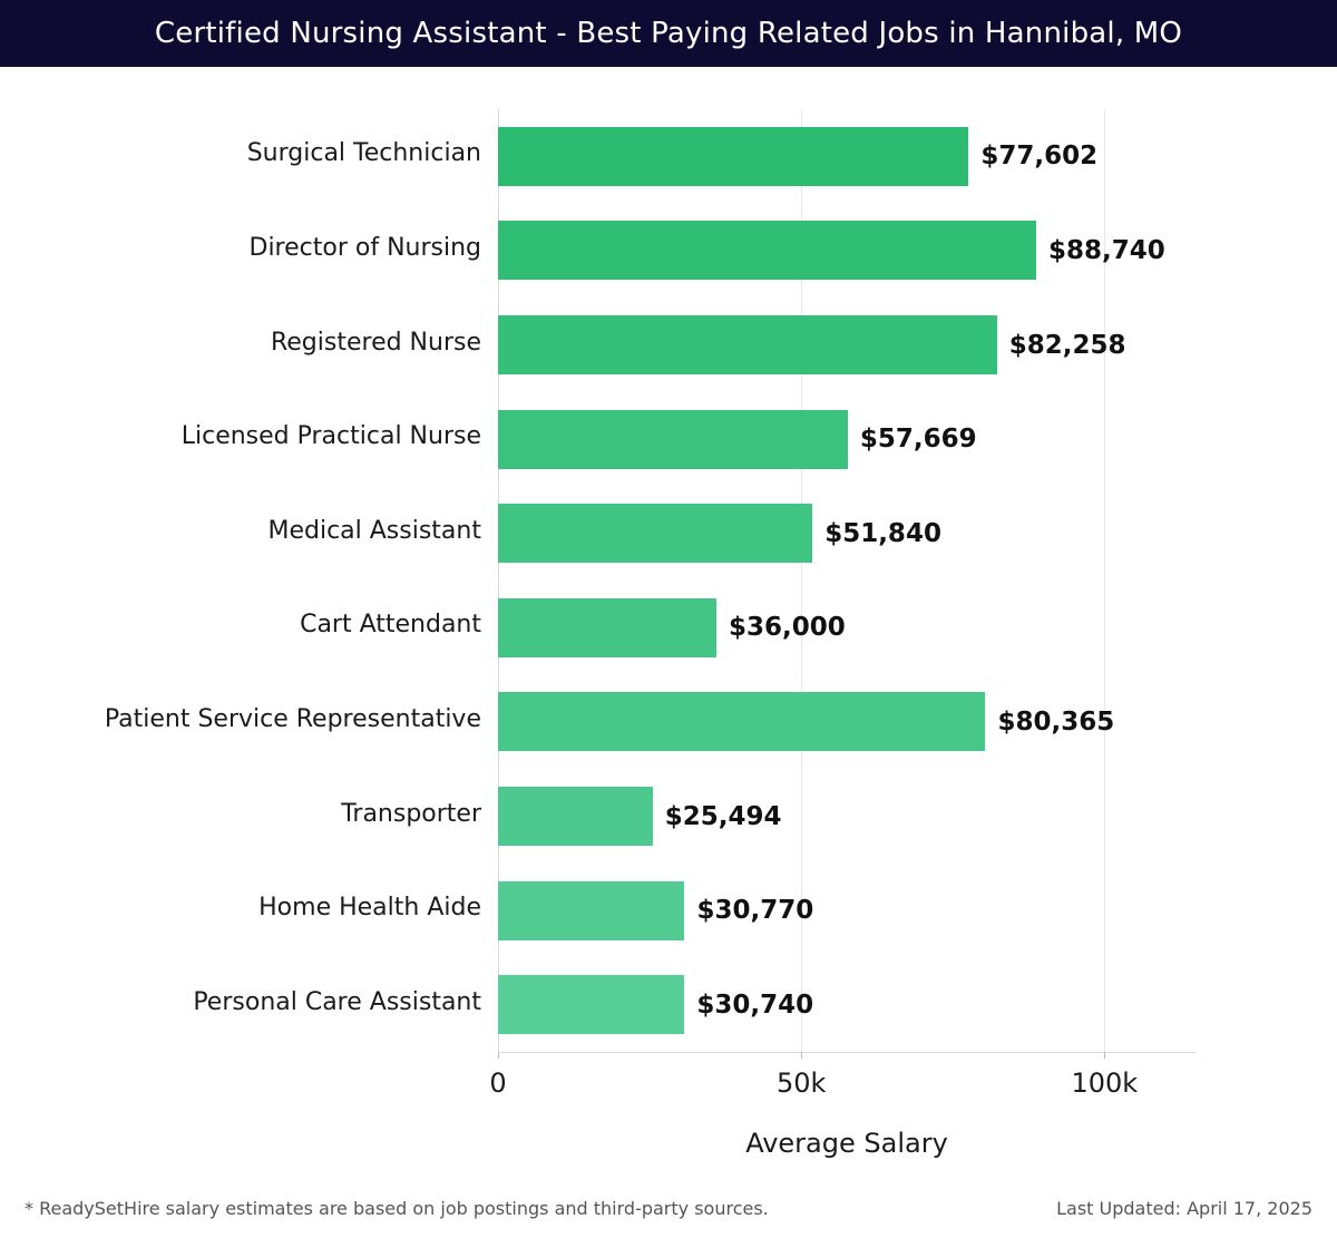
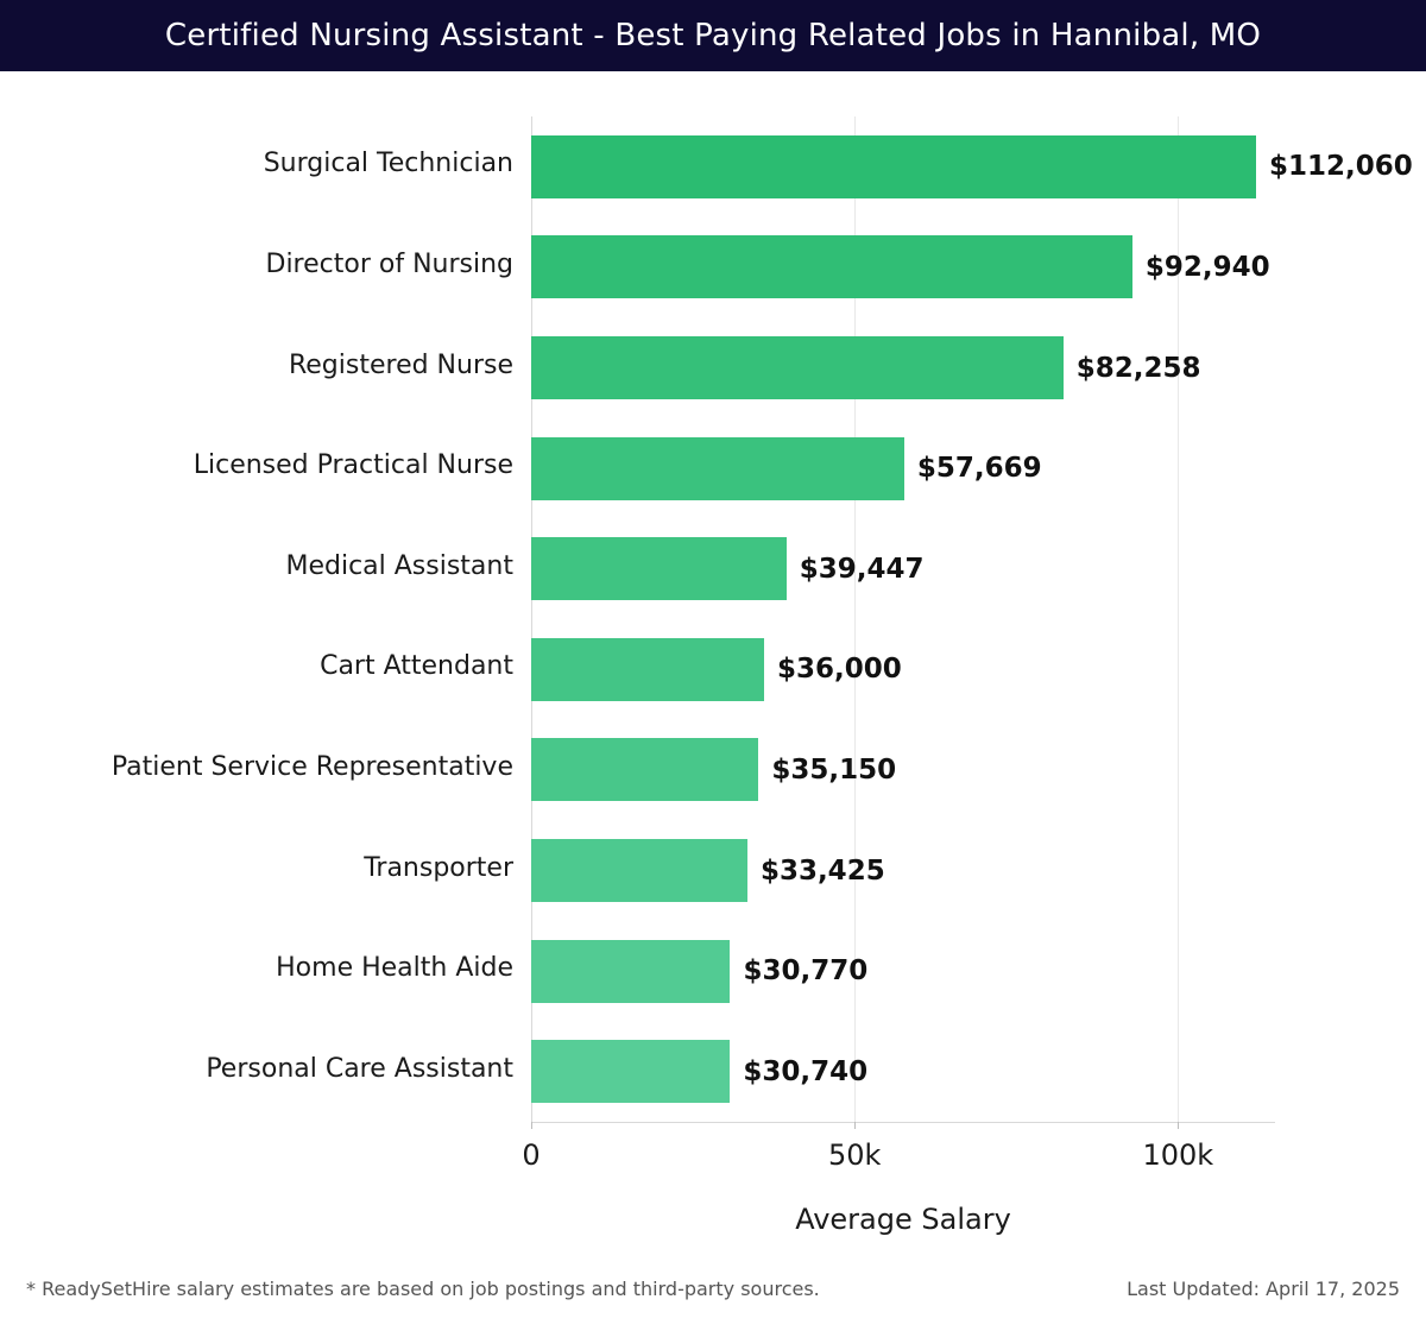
Surgical Technician: $77,602 -> $112,060
Director of Nursing: $88,740 -> $92,940
Medical Assistant: $51,840 -> $39,447
Patient Service Representative: $80,365 -> $35,150
Transporter: $25,494 -> $33,425
